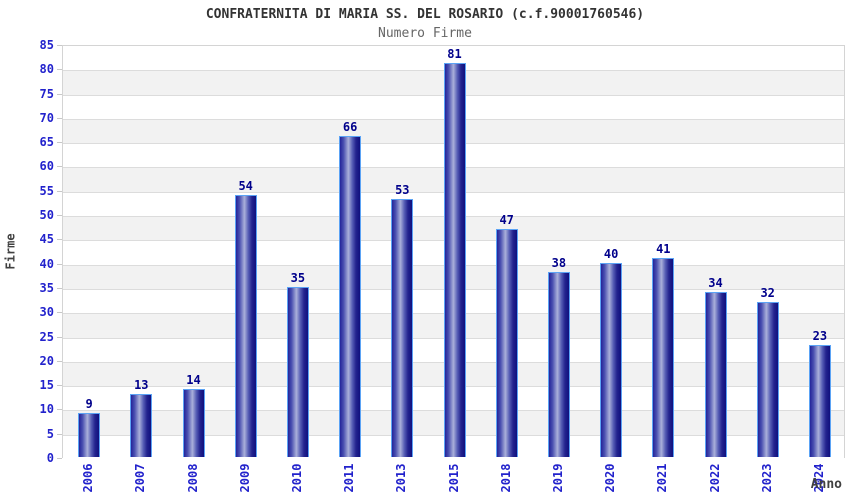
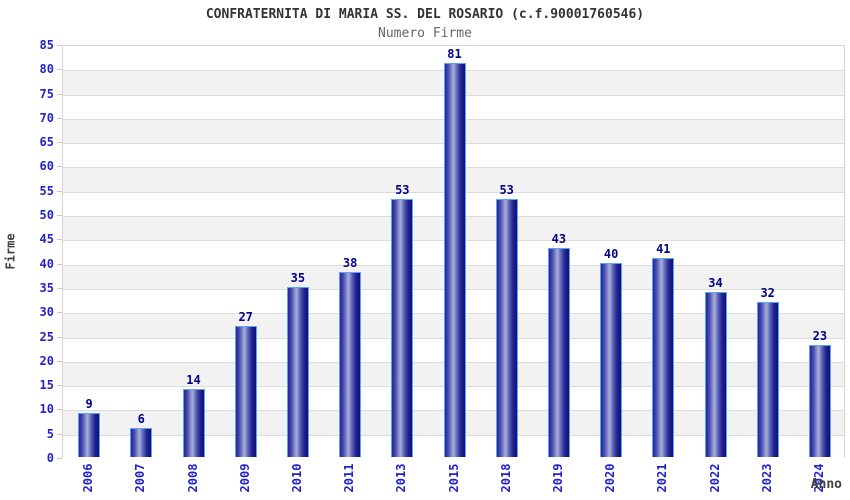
2007: 13 -> 6
2009: 54 -> 27
2011: 66 -> 38
2018: 47 -> 53
2019: 38 -> 43
